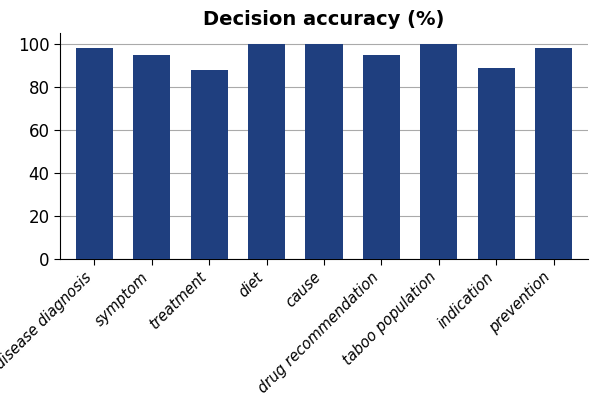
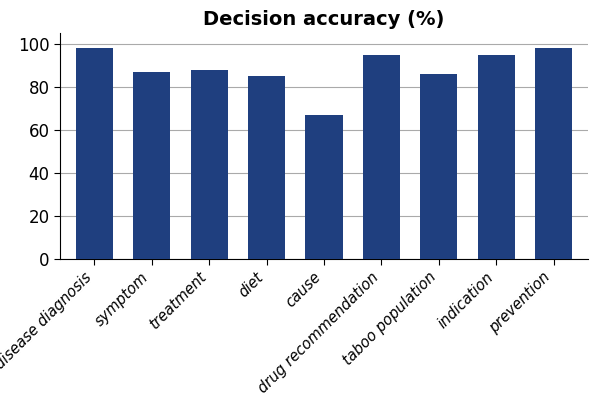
symptom: 95 -> 87
diet: 100 -> 85
cause: 100 -> 67
taboo population: 100 -> 86
indication: 89 -> 95
